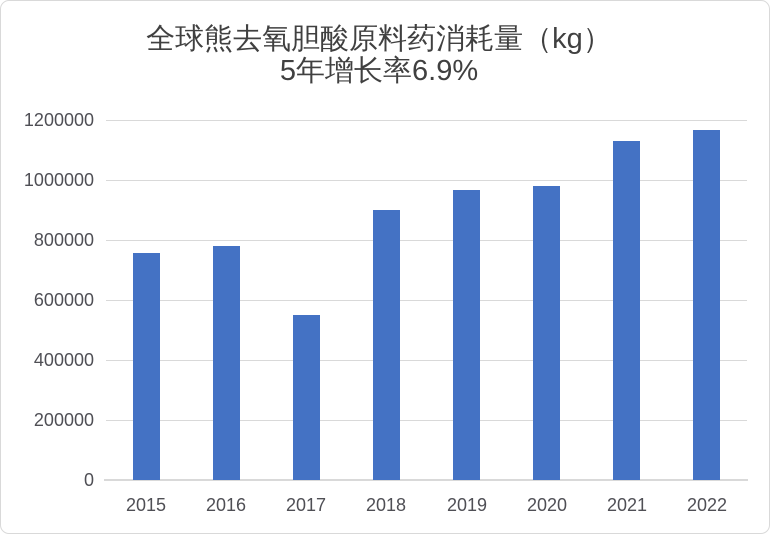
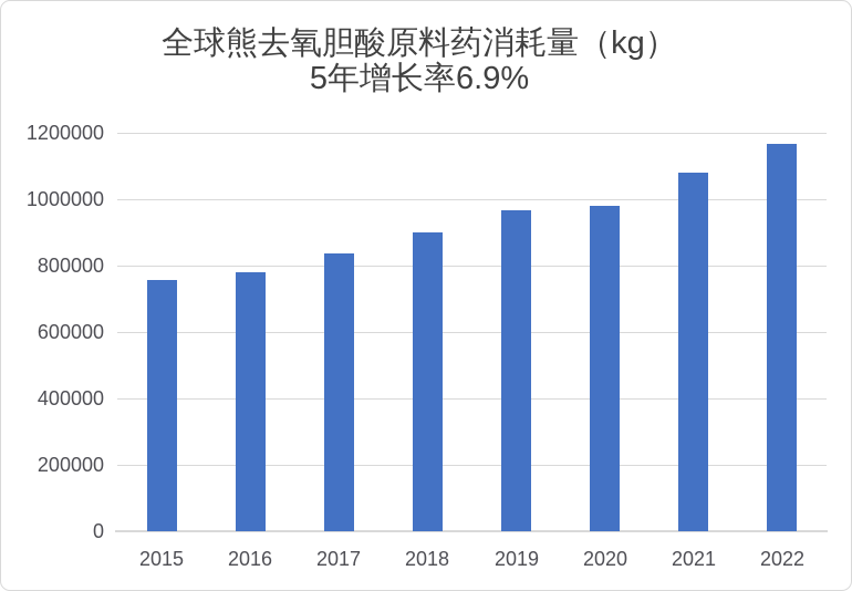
2017: 550000 -> 840000
2021: 1130000 -> 1080000
